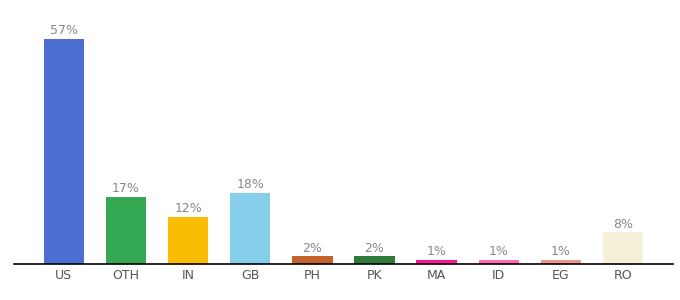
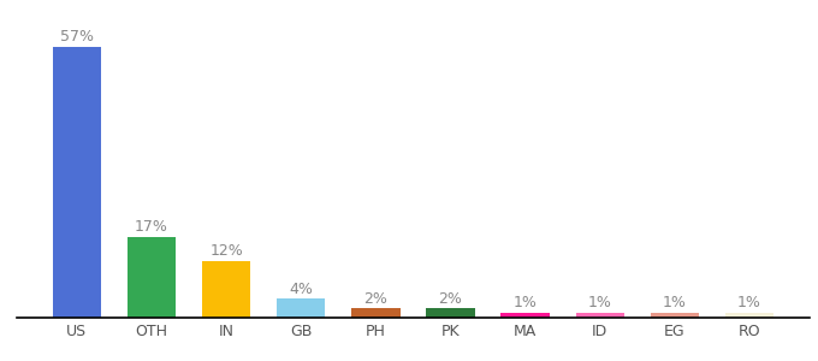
GB: 18% -> 4%
RO: 8% -> 1%
